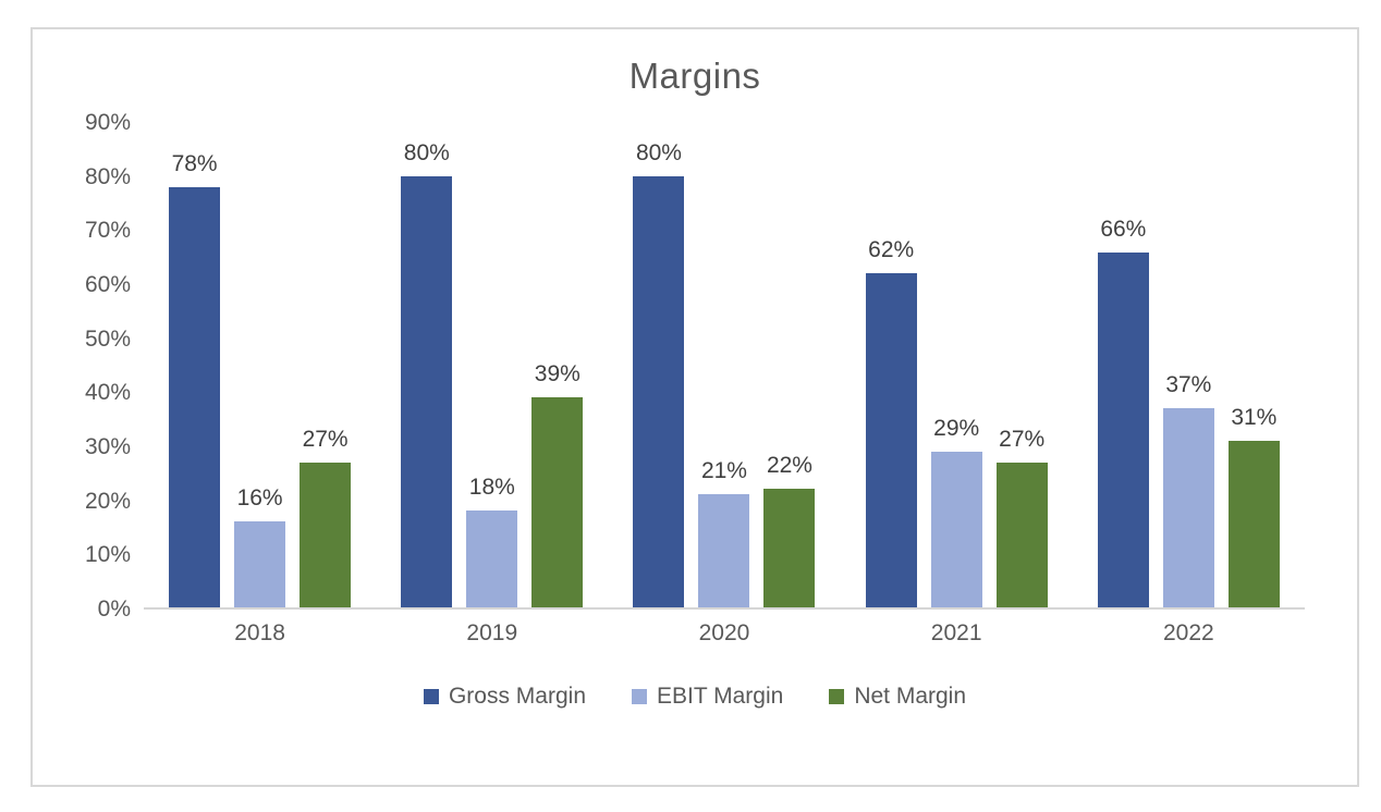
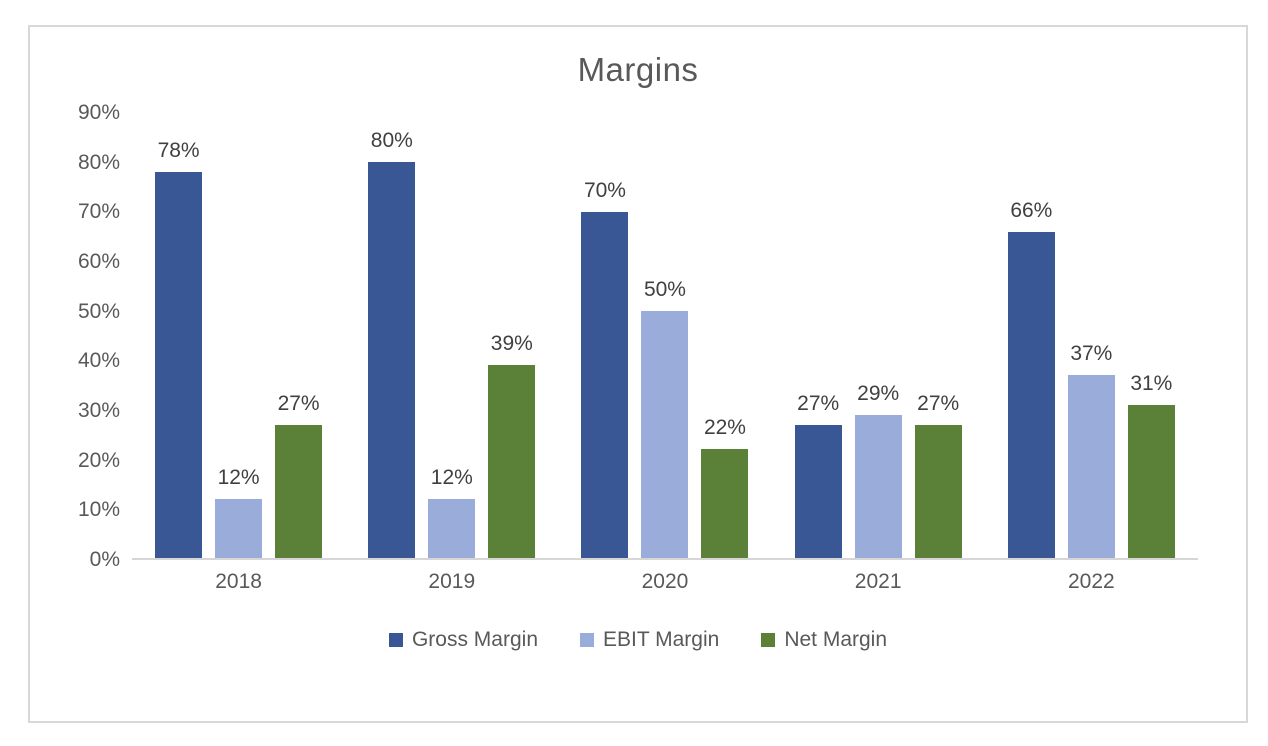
EBIT Margin/2018: 16% -> 12%
EBIT Margin/2019: 18% -> 12%
Gross Margin/2020: 80% -> 70%
EBIT Margin/2020: 21% -> 50%
Gross Margin/2021: 62% -> 27%
